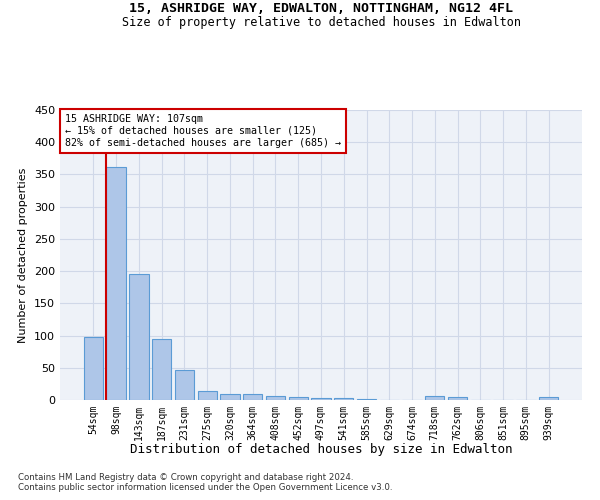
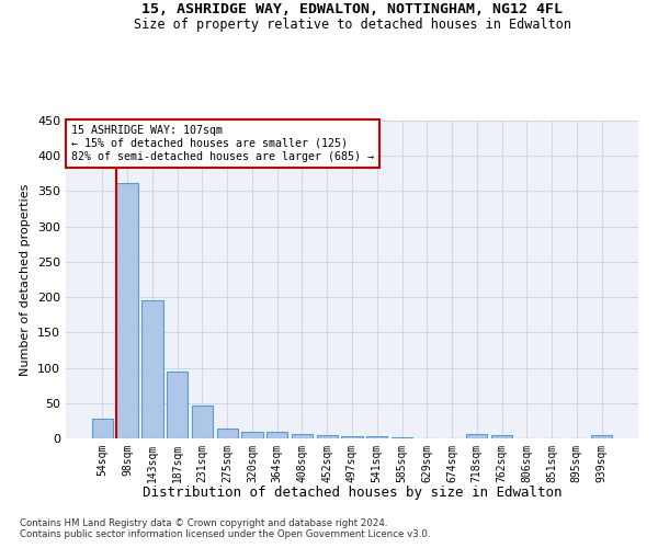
54sqm: 97 -> 28
